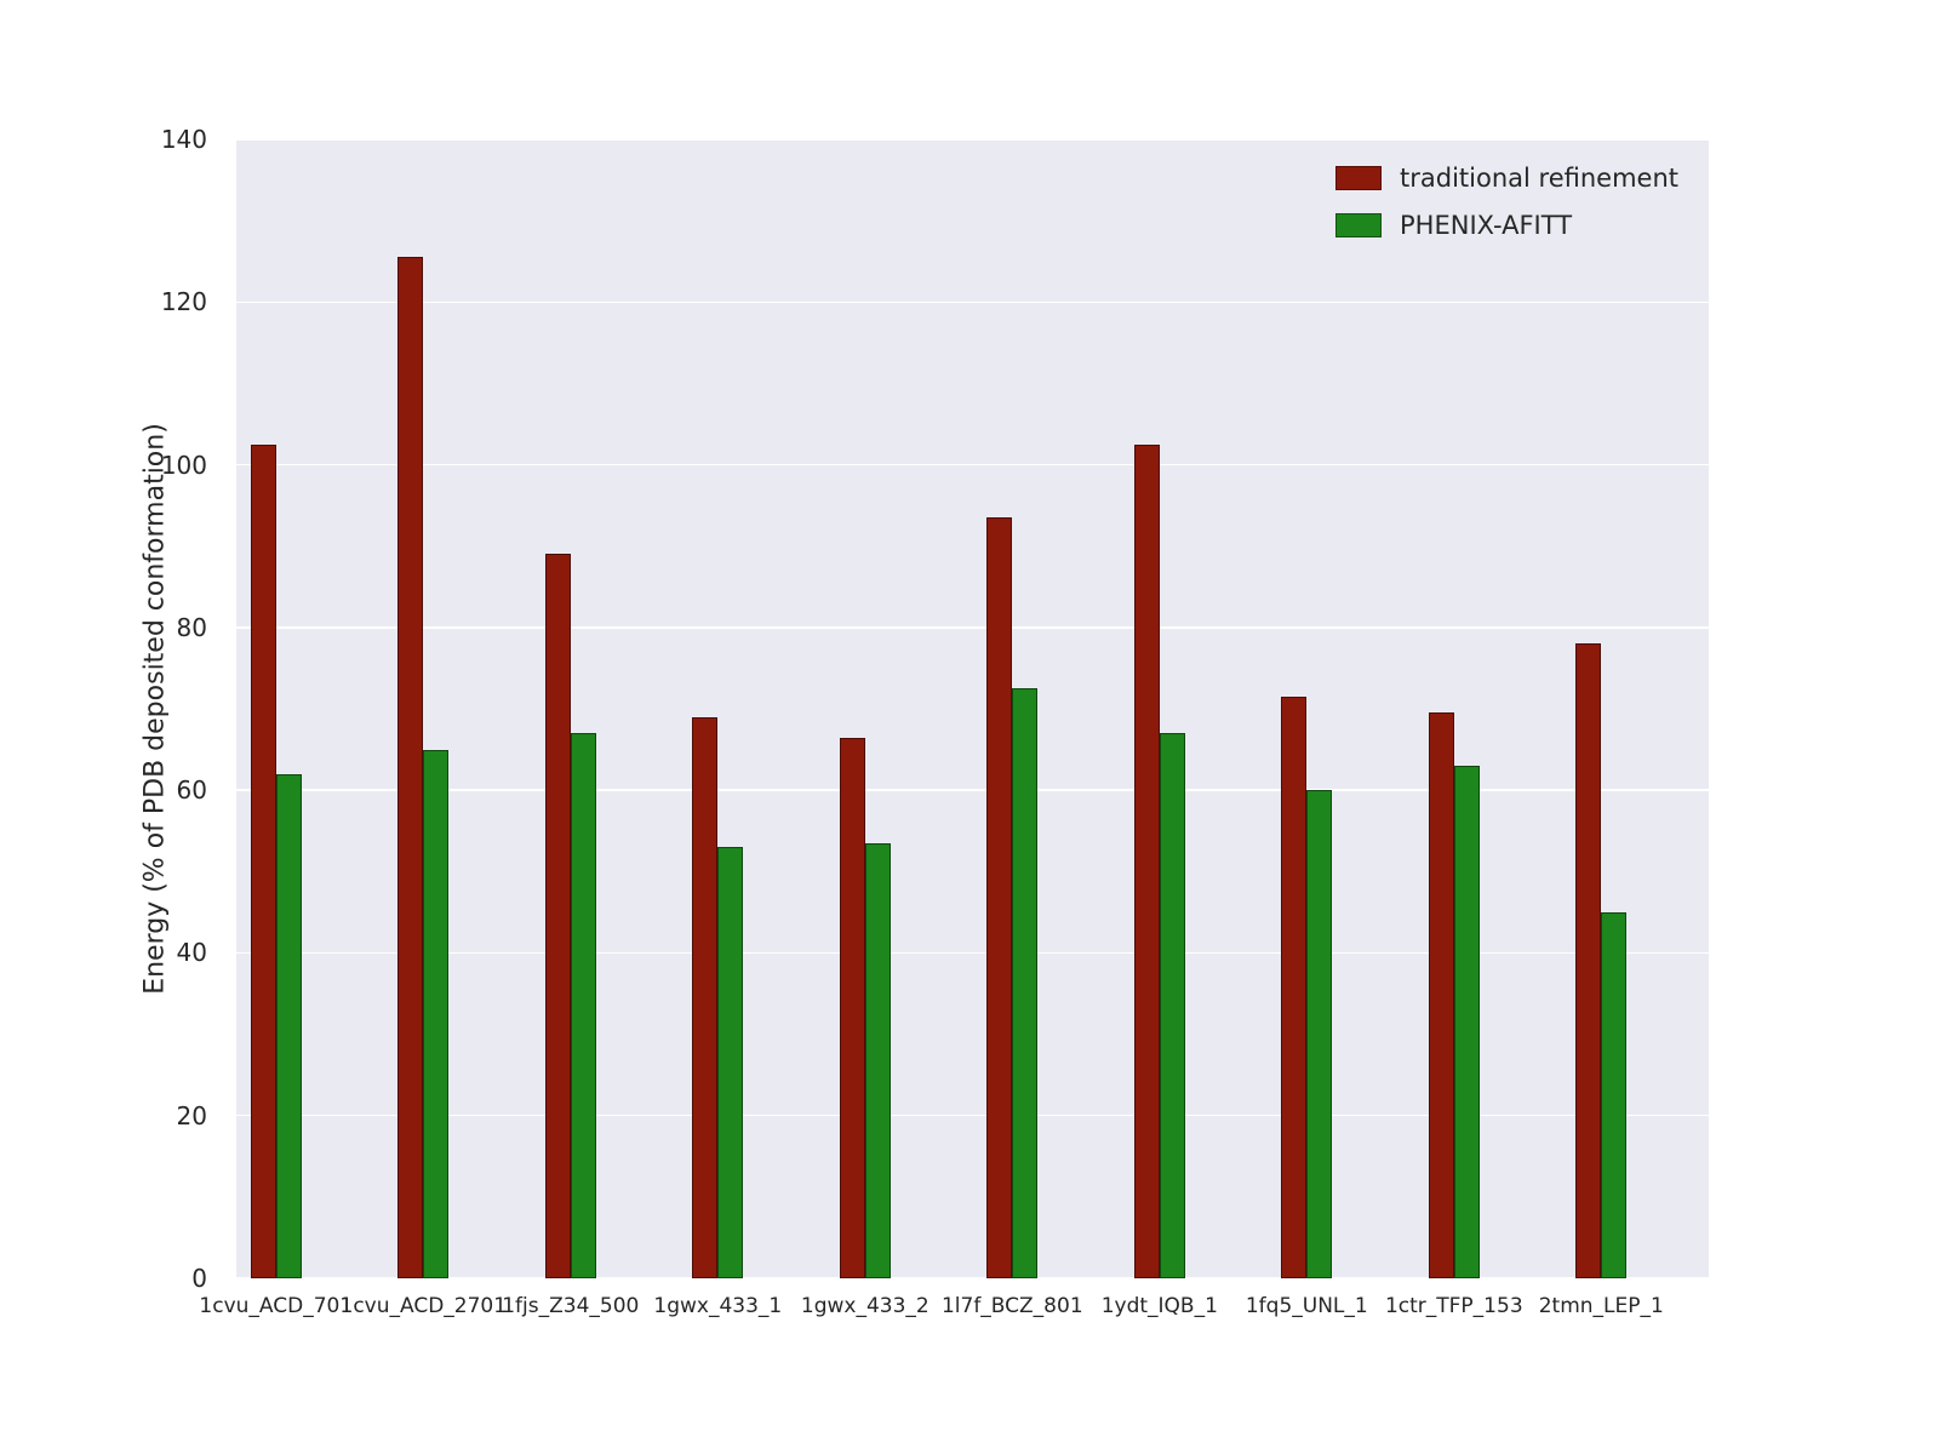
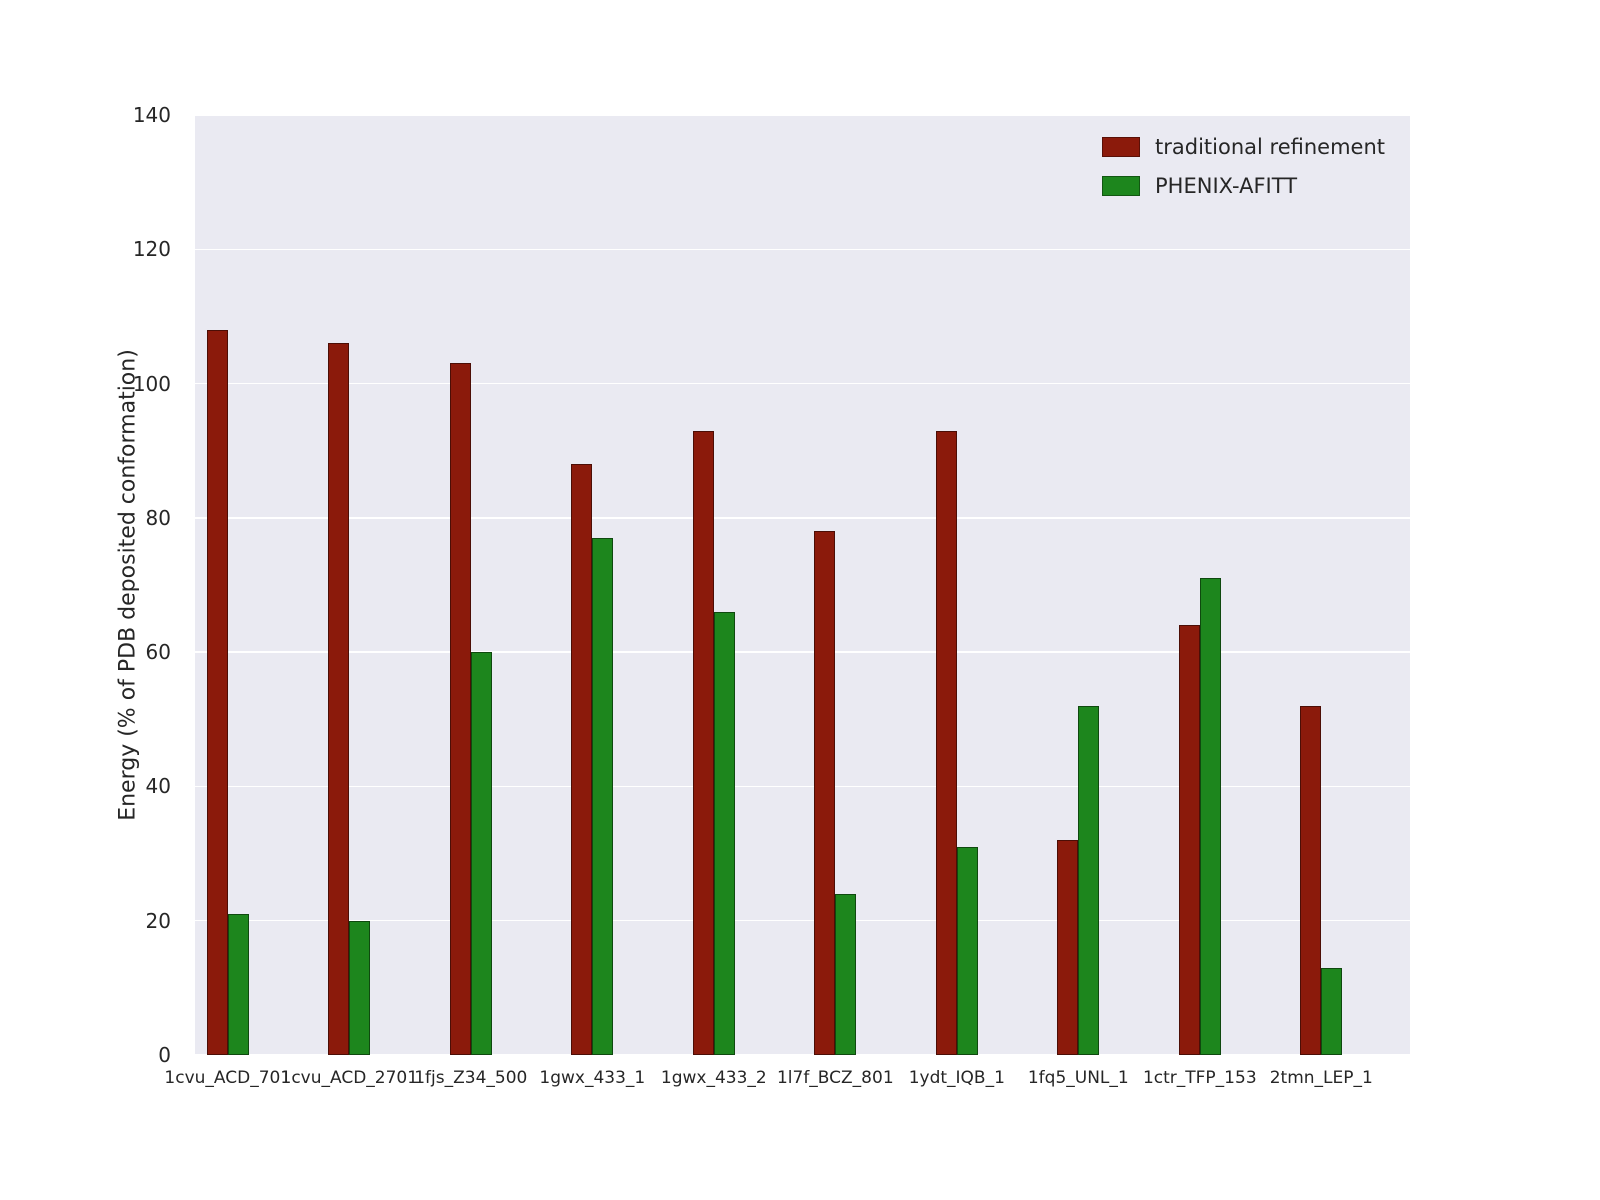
traditional refinement/1cvu_ACD_701: 102 -> 108
PHENIX-AFITT/1cvu_ACD_701: 62 -> 21
traditional refinement/1cvu_ACD_2701: 126 -> 106
PHENIX-AFITT/1cvu_ACD_2701: 65 -> 20
traditional refinement/1fjs_Z34_500: 89 -> 103
PHENIX-AFITT/1fjs_Z34_500: 67 -> 60
traditional refinement/1gwx_433_1: 69 -> 88
PHENIX-AFITT/1gwx_433_1: 53 -> 77
traditional refinement/1gwx_433_2: 66 -> 93
PHENIX-AFITT/1gwx_433_2: 54 -> 66
traditional refinement/1l7f_BCZ_801: 94 -> 78
PHENIX-AFITT/1l7f_BCZ_801: 72 -> 24
traditional refinement/1ydt_IQB_1: 102 -> 93
PHENIX-AFITT/1ydt_IQB_1: 67 -> 31
traditional refinement/1fq5_UNL_1: 72 -> 32
PHENIX-AFITT/1fq5_UNL_1: 60 -> 52
traditional refinement/1ctr_TFP_153: 70 -> 64
PHENIX-AFITT/1ctr_TFP_153: 63 -> 71
traditional refinement/2tmn_LEP_1: 78 -> 52
PHENIX-AFITT/2tmn_LEP_1: 45 -> 13
